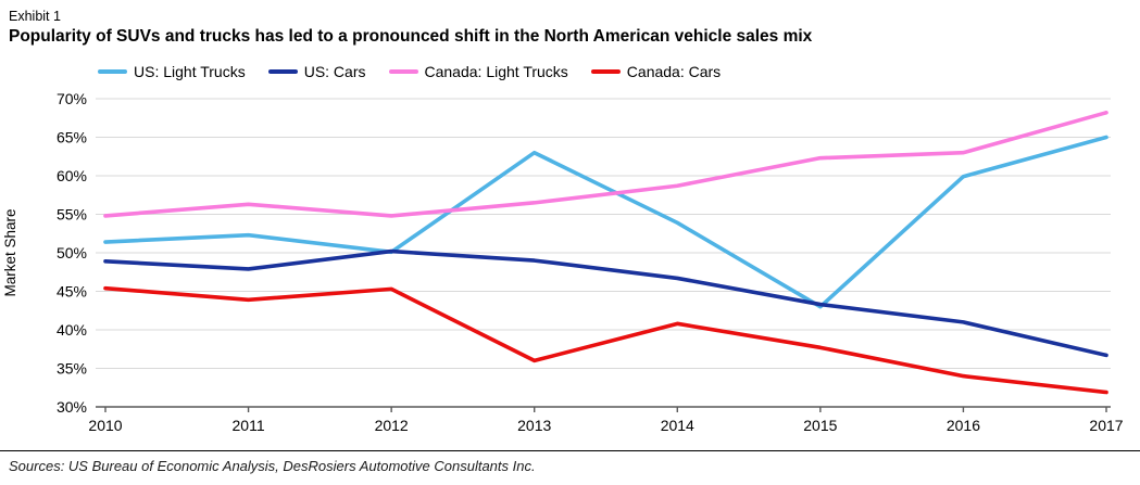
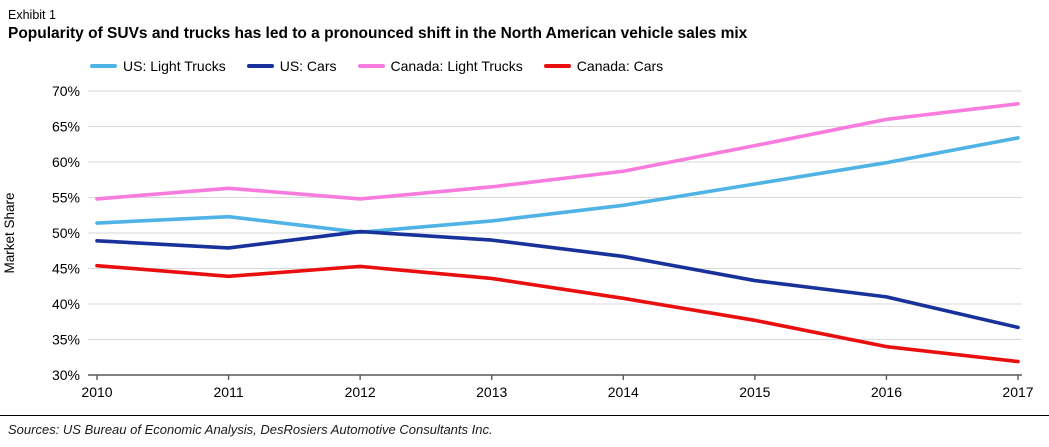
US: Light Trucks/2013: 63% -> 52%
Canada: Cars/2013: 36% -> 44%
US: Light Trucks/2015: 43% -> 57%
Canada: Light Trucks/2016: 63% -> 66%
US: Light Trucks/2017: 65% -> 63%
